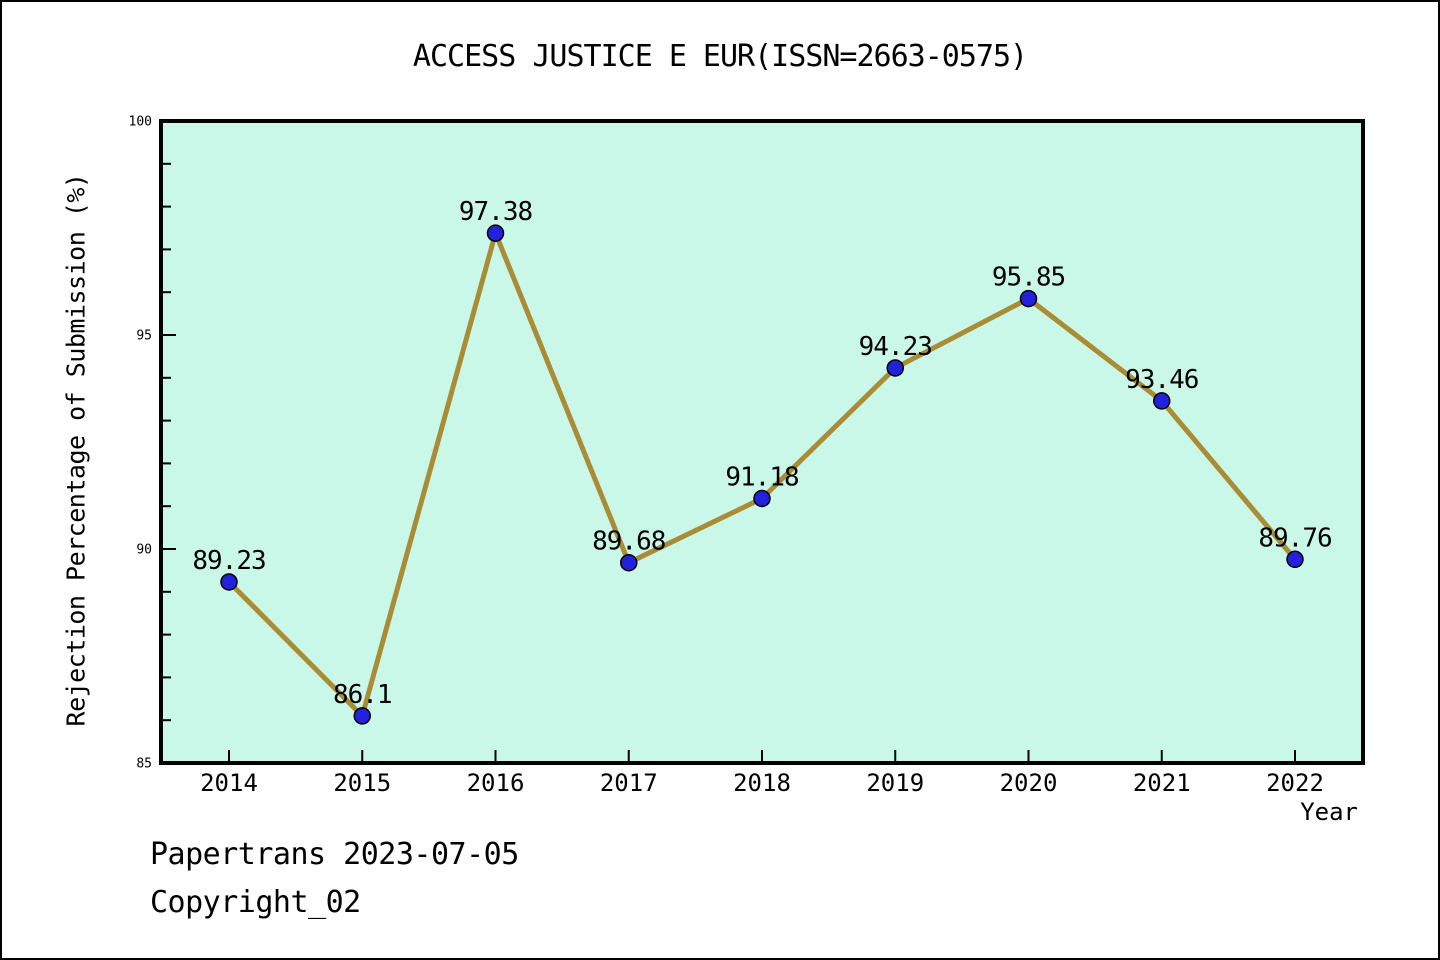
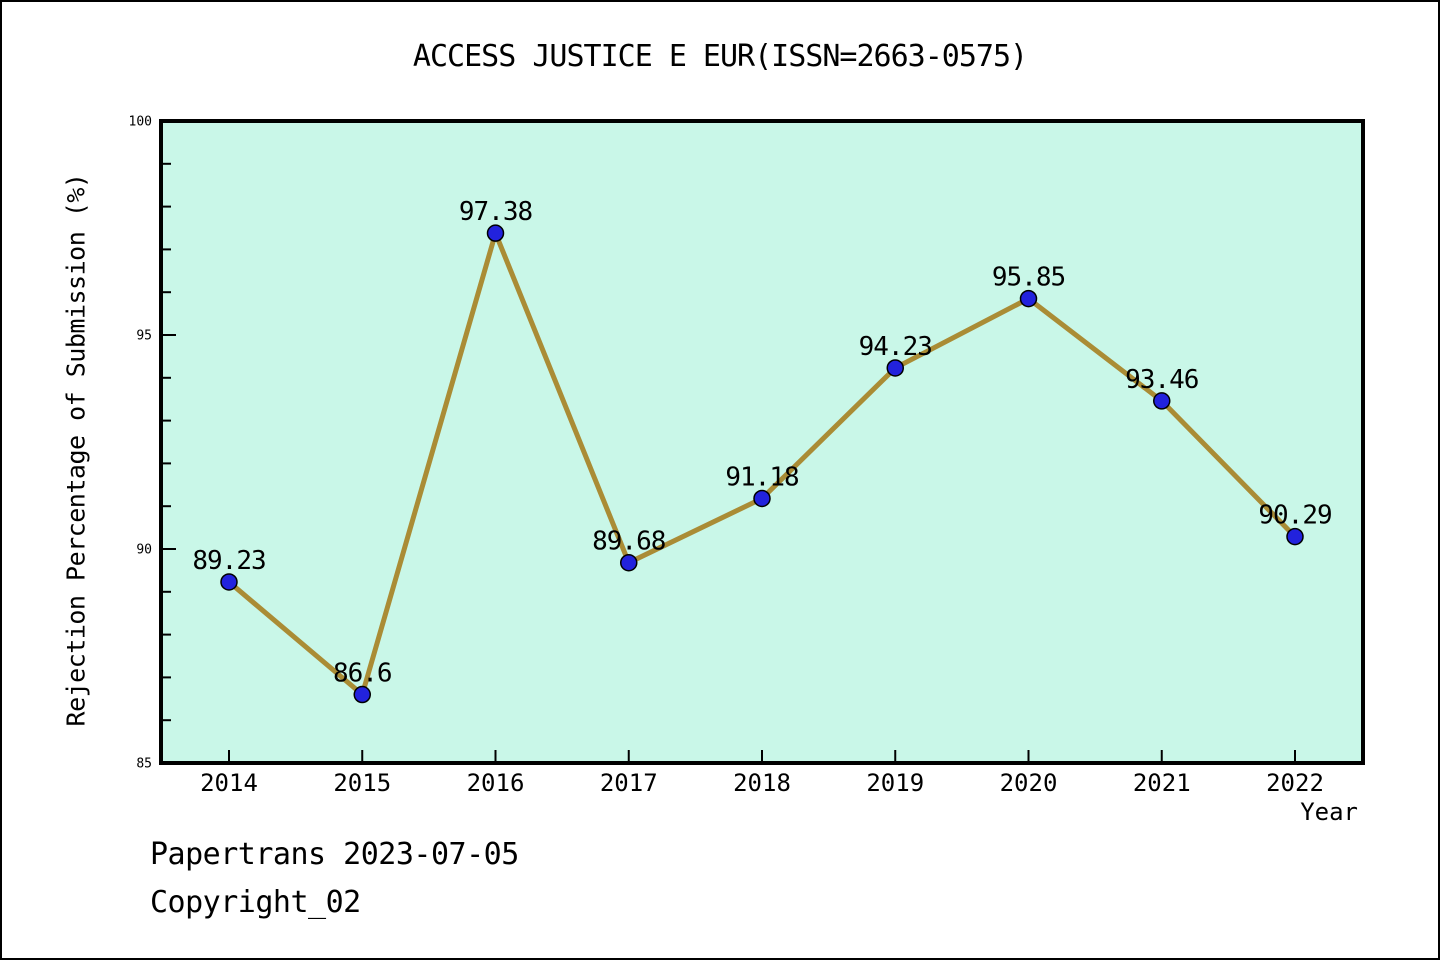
2015: 86.1 -> 86.6
2022: 89.76 -> 90.29
